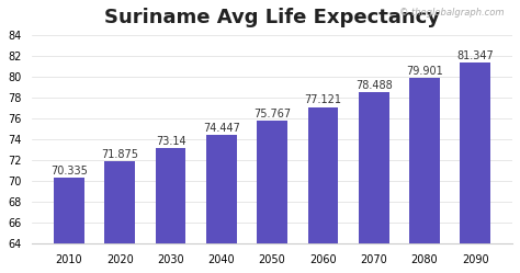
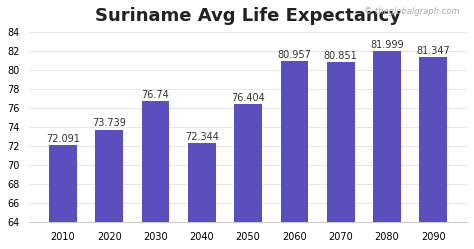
2010: 70.335 -> 72.091
2020: 71.875 -> 73.739
2030: 73.14 -> 76.74
2040: 74.447 -> 72.344
2050: 75.767 -> 76.404
2060: 77.121 -> 80.957
2070: 78.488 -> 80.851
2080: 79.901 -> 81.999
